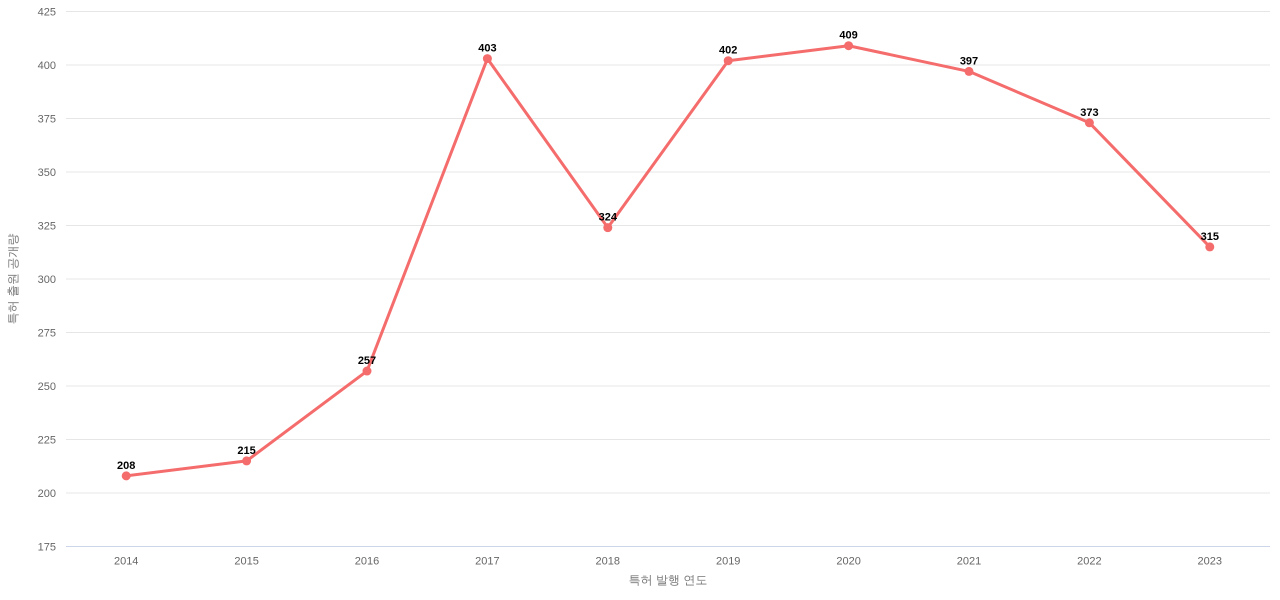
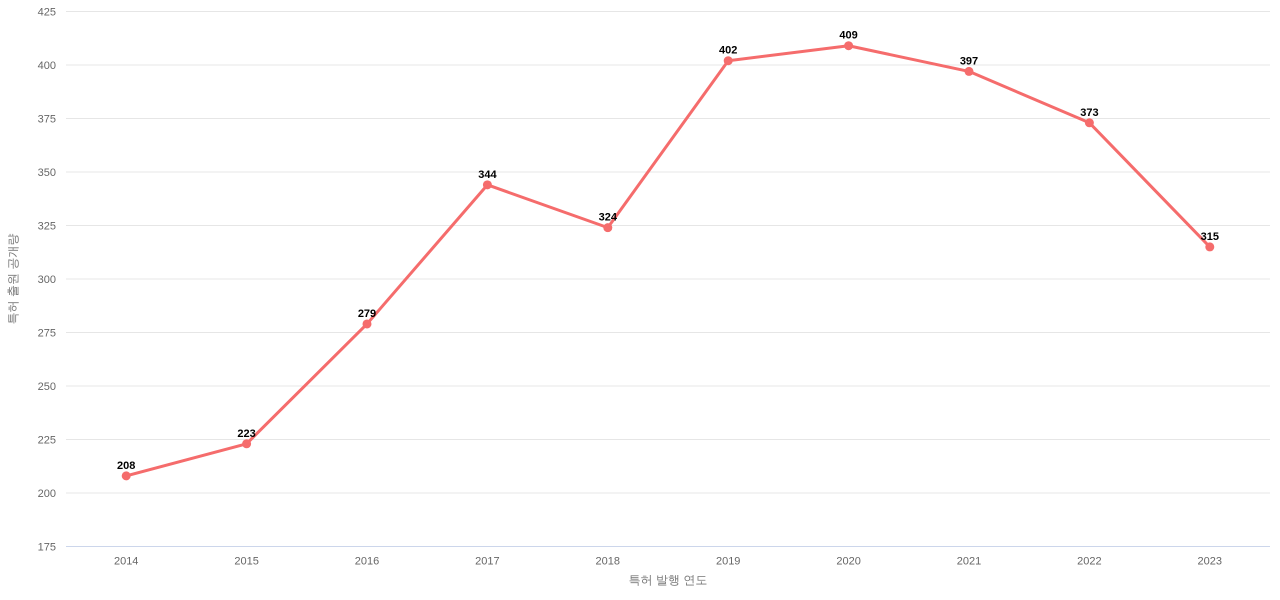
2015: 215 -> 223
2016: 257 -> 279
2017: 403 -> 344
